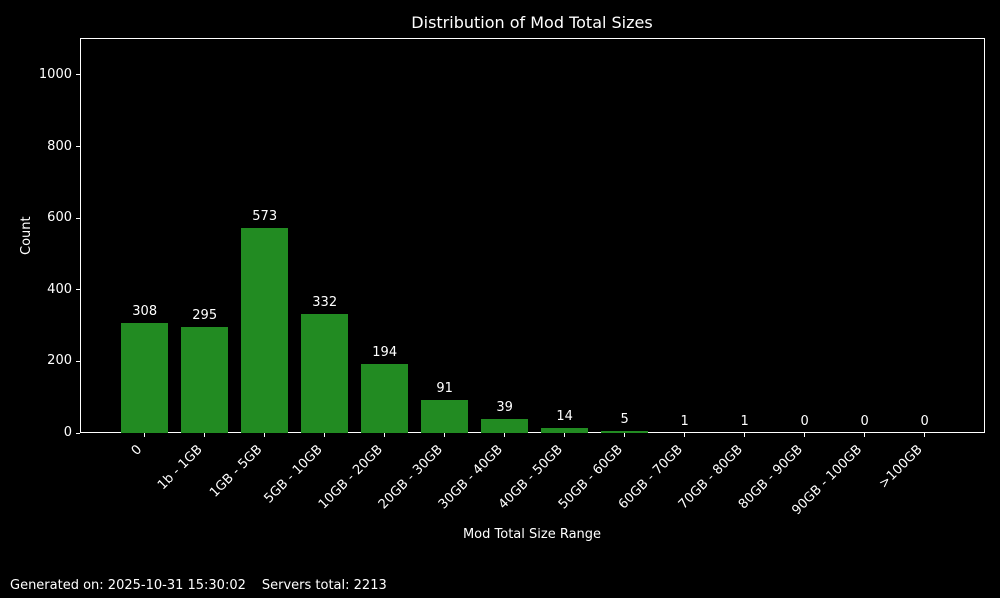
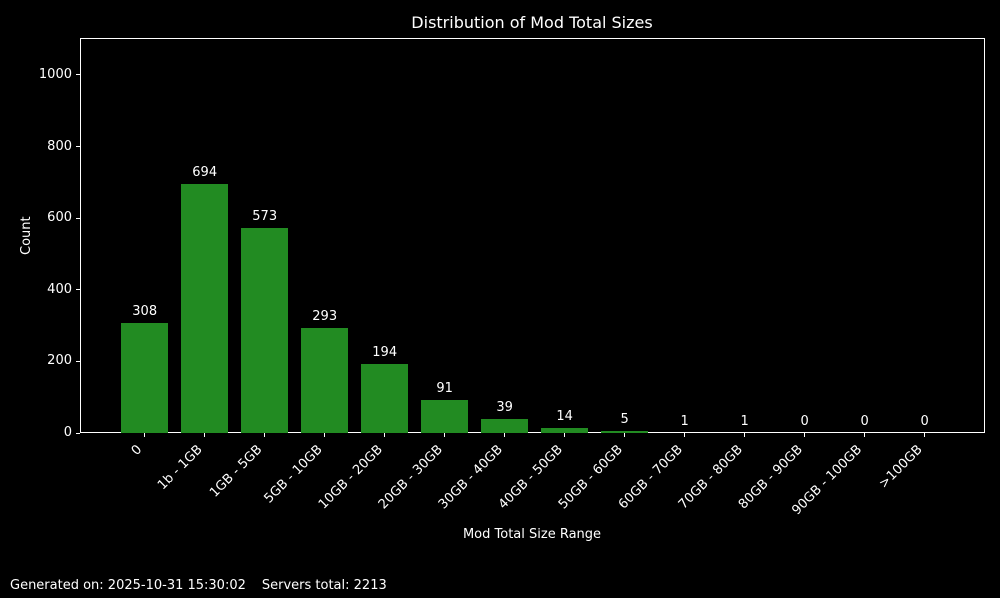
1b - 1GB: 295 -> 694
5GB - 10GB: 332 -> 293
